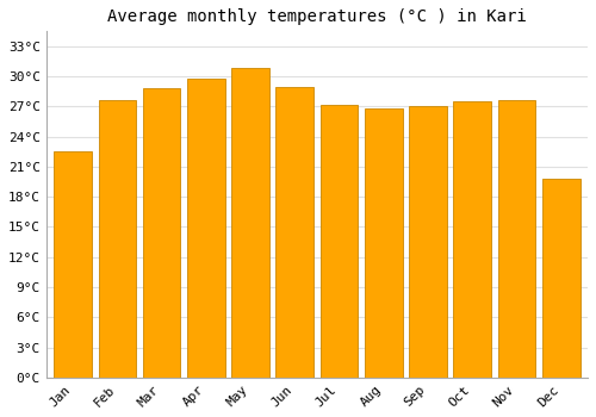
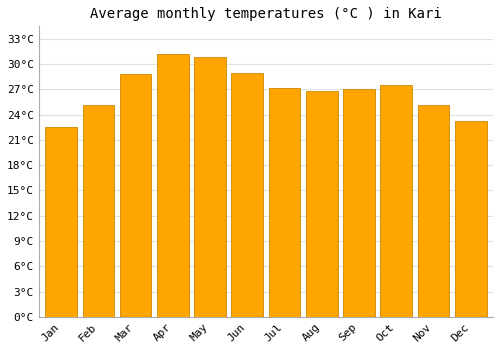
Feb: 27.6°C -> 25.2°C
Apr: 29.8°C -> 31.2°C
Nov: 27.6°C -> 25.1°C
Dec: 19.8°C -> 23.3°C
